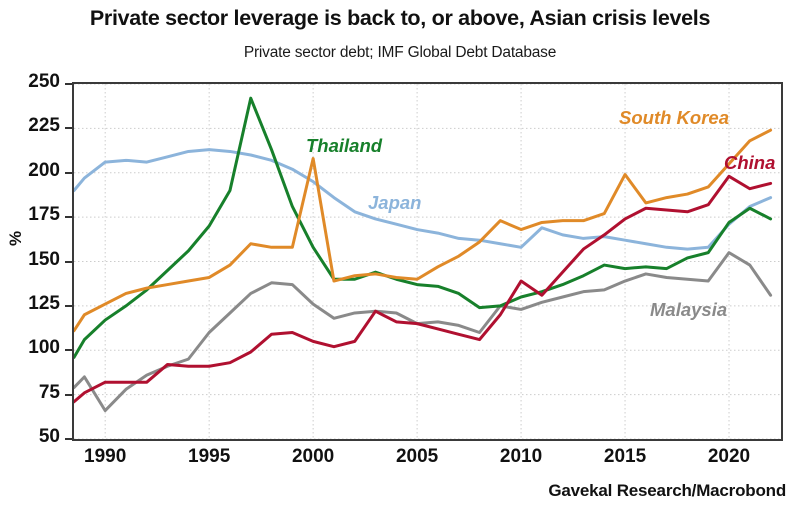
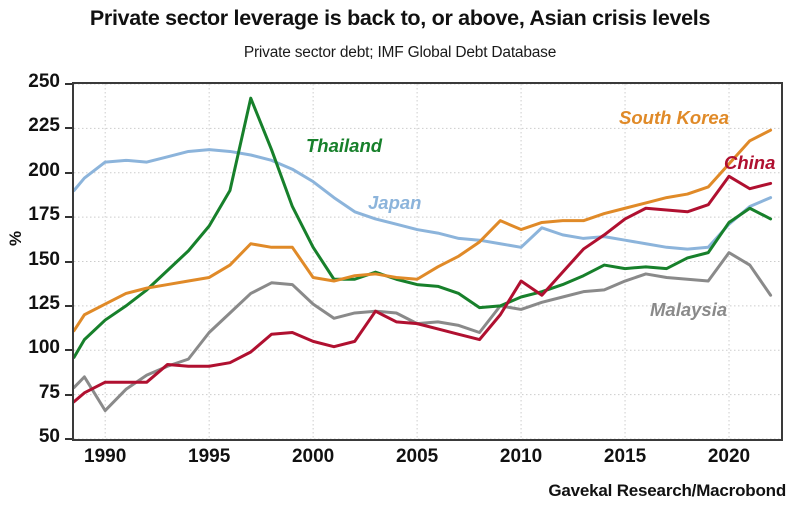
South Korea/2000: 208 -> 141
South Korea/2015: 199 -> 180
